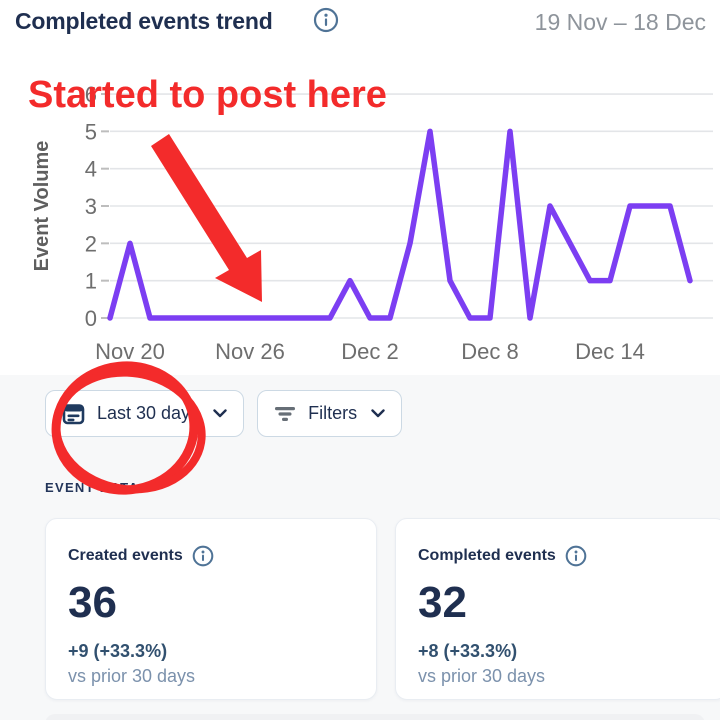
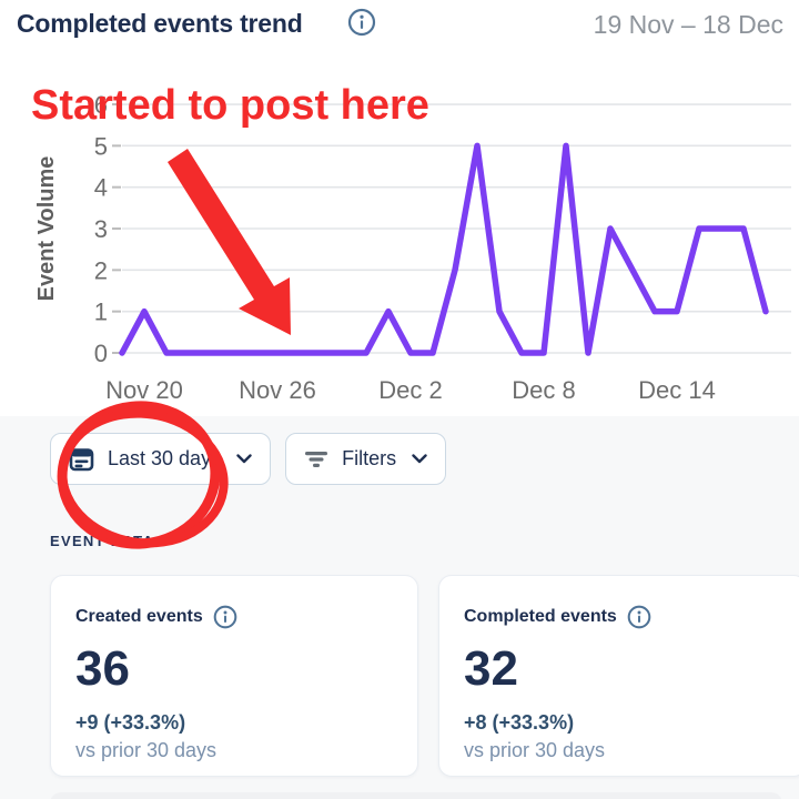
Nov 20: 2 -> 1
